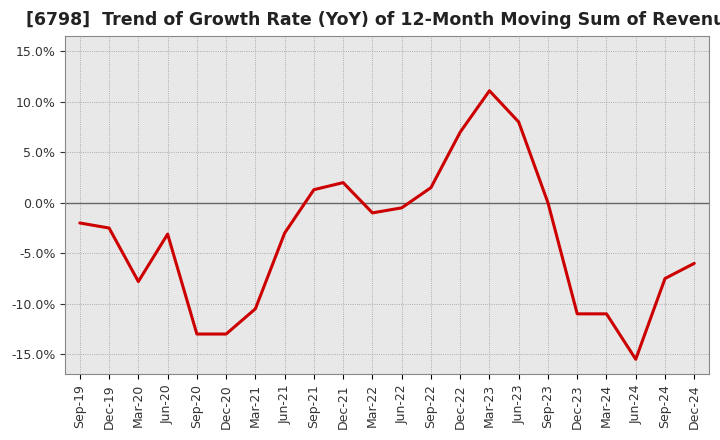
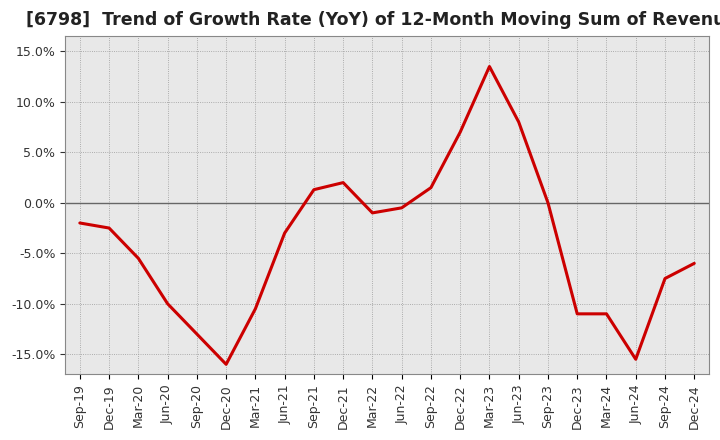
Mar-20: -7.8% -> -5.5%
Jun-20: -3.1% -> -10.0%
Dec-20: -13.0% -> -16.0%
Mar-23: 11.1% -> 13.5%
